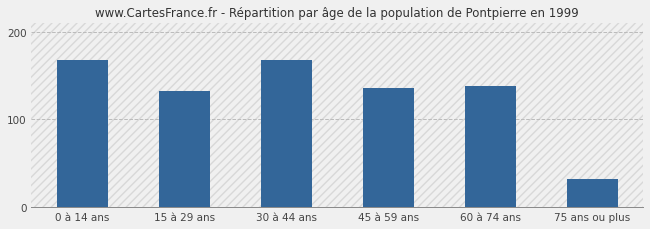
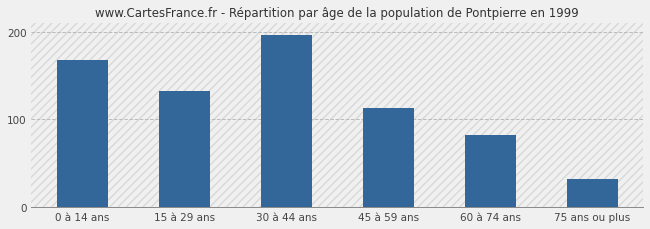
30 à 44 ans: 168 -> 196
45 à 59 ans: 136 -> 113
60 à 74 ans: 138 -> 82
